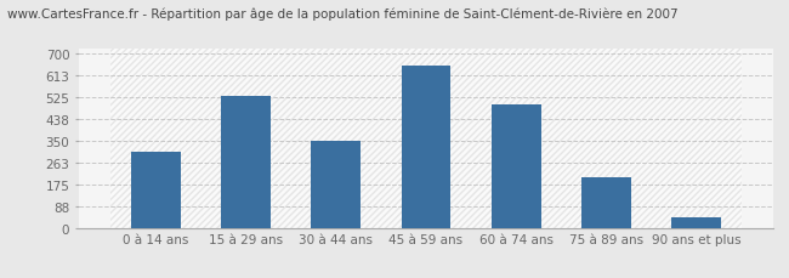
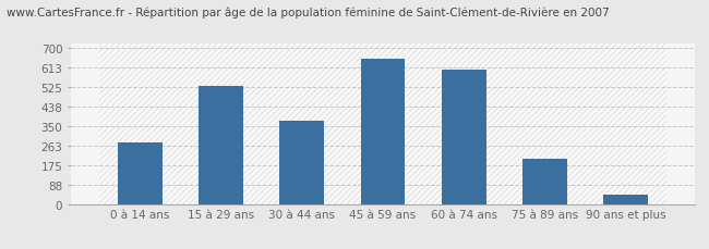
0 à 14 ans: 305 -> 275
30 à 44 ans: 350 -> 375
60 à 74 ans: 495 -> 605
